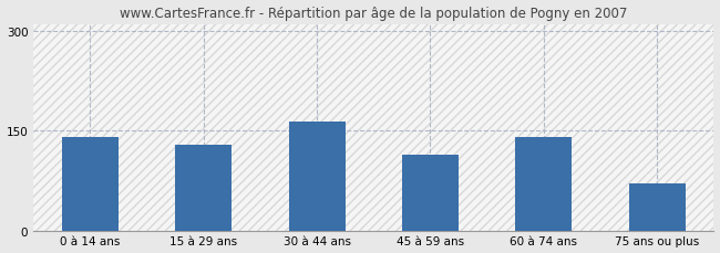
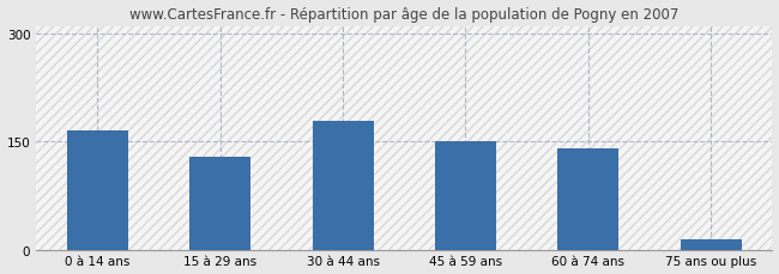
0 à 14 ans: 140 -> 165
30 à 44 ans: 164 -> 178
45 à 59 ans: 114 -> 150
75 ans ou plus: 70 -> 15
